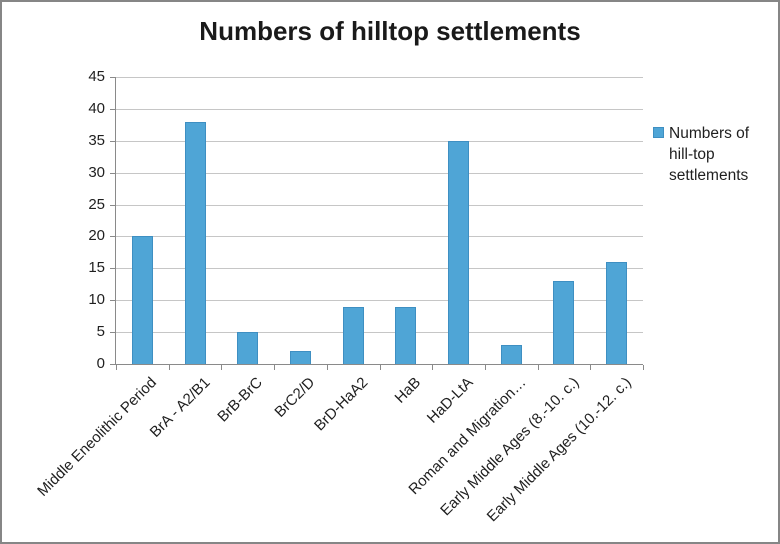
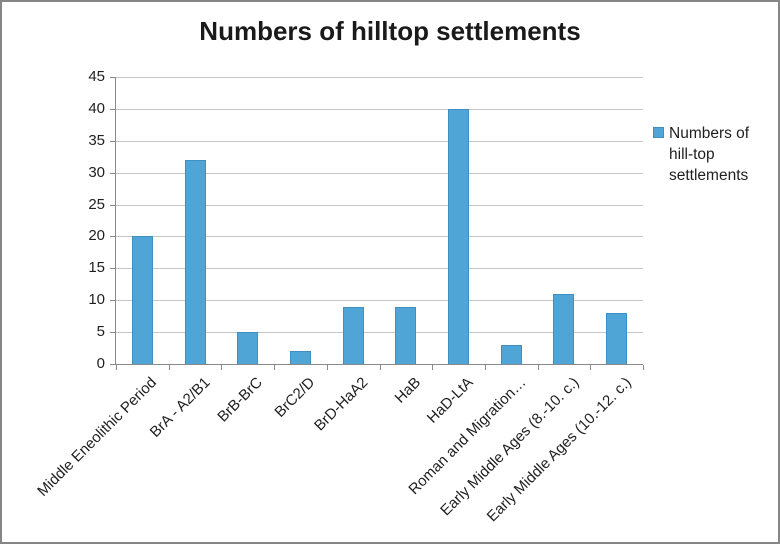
BrA - A2/B1: 38 -> 32
HaD-LtA: 35 -> 40
Early Middle Ages (8.-10. c.): 13 -> 11
Early Middle Ages (10.-12. c.): 16 -> 8
